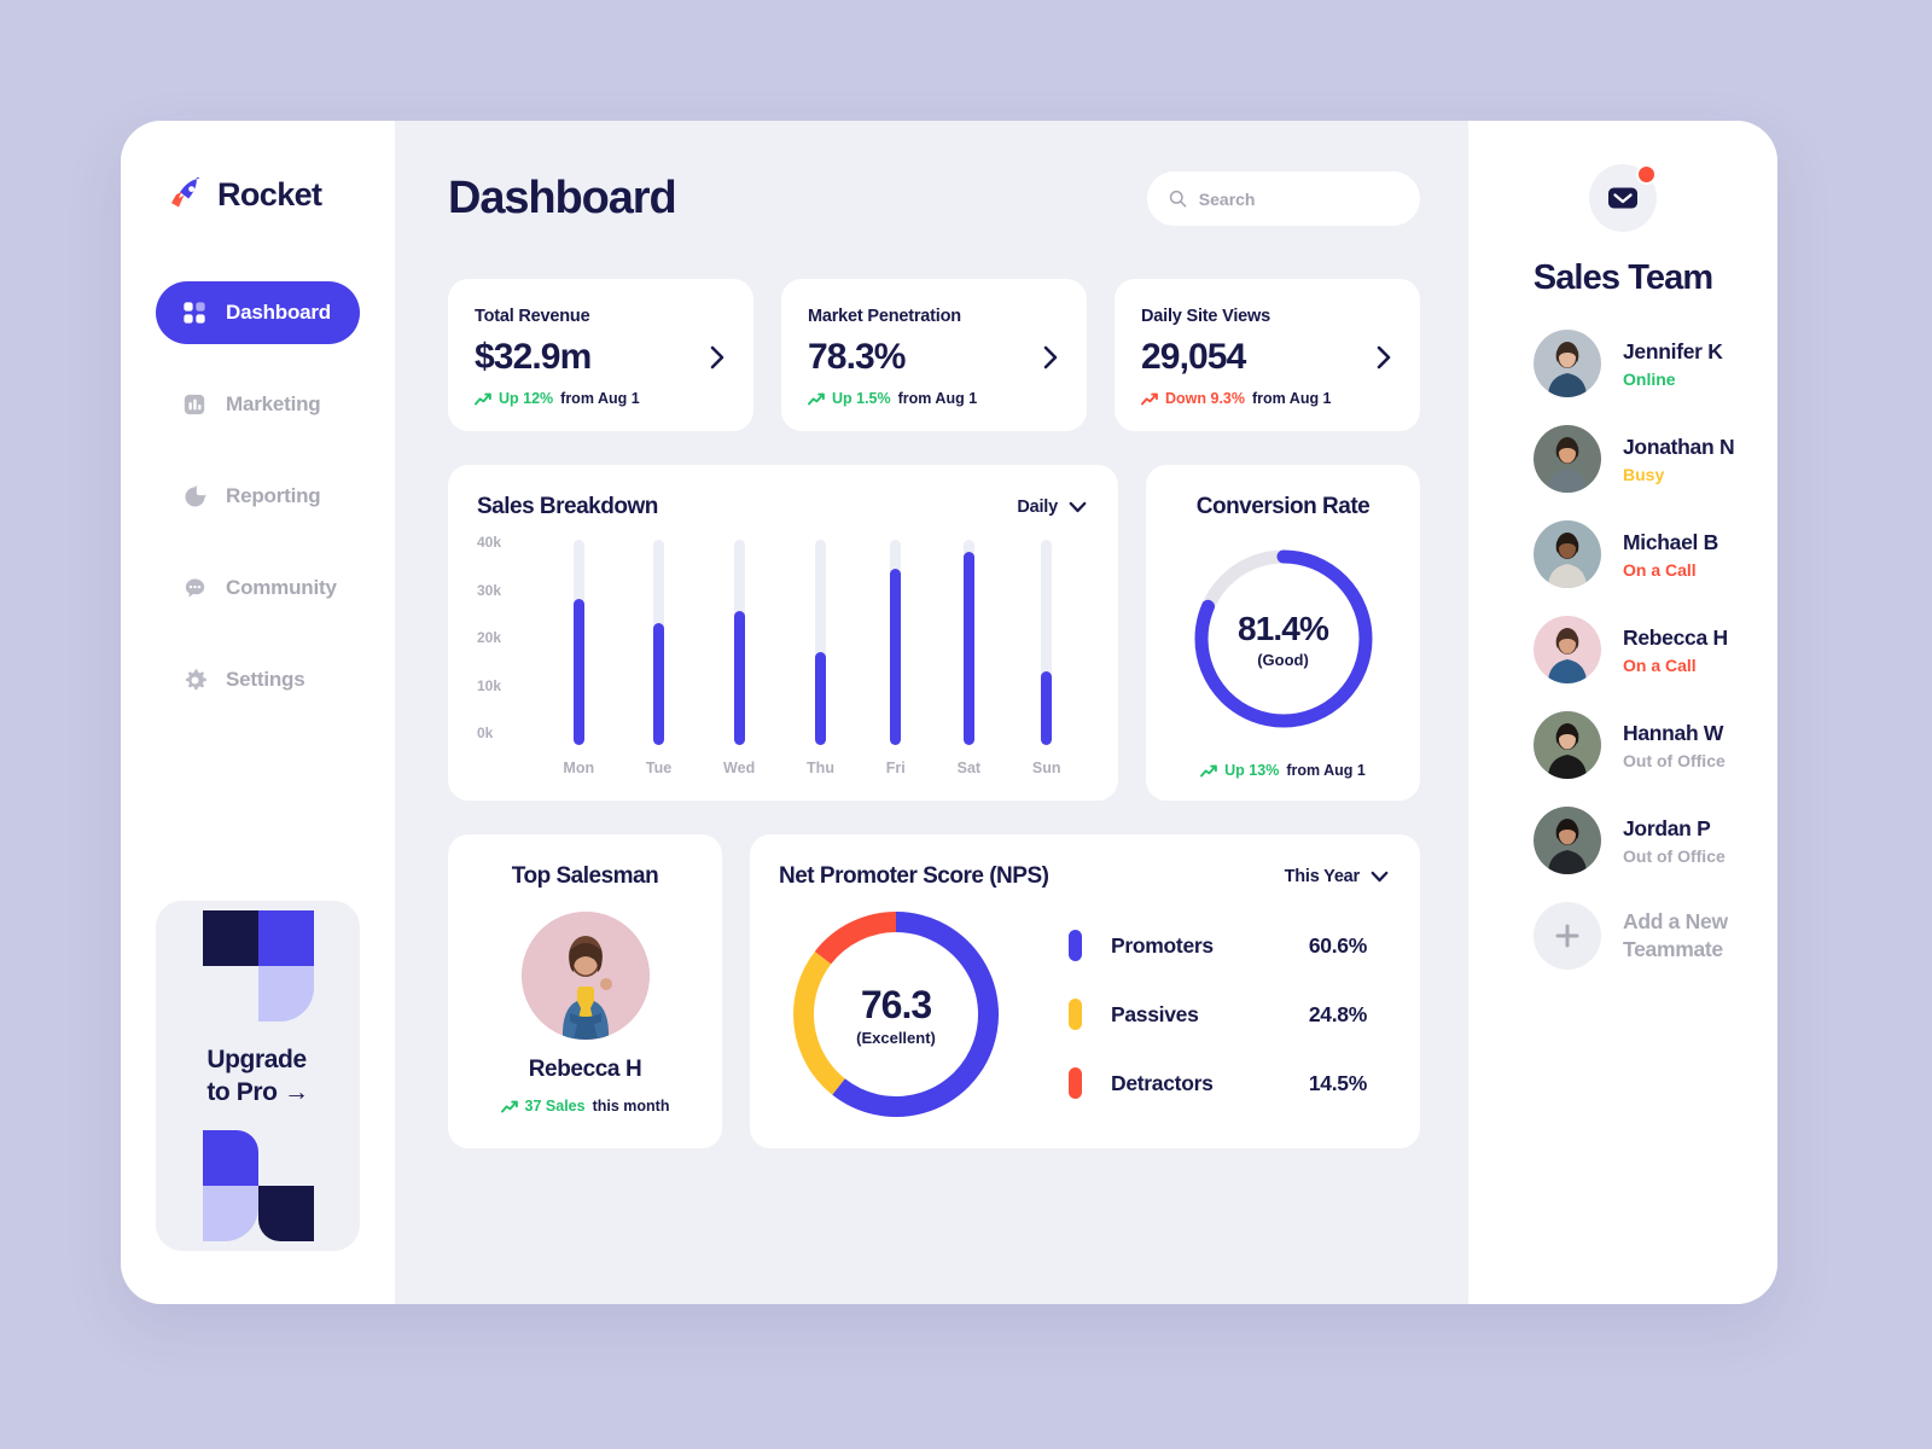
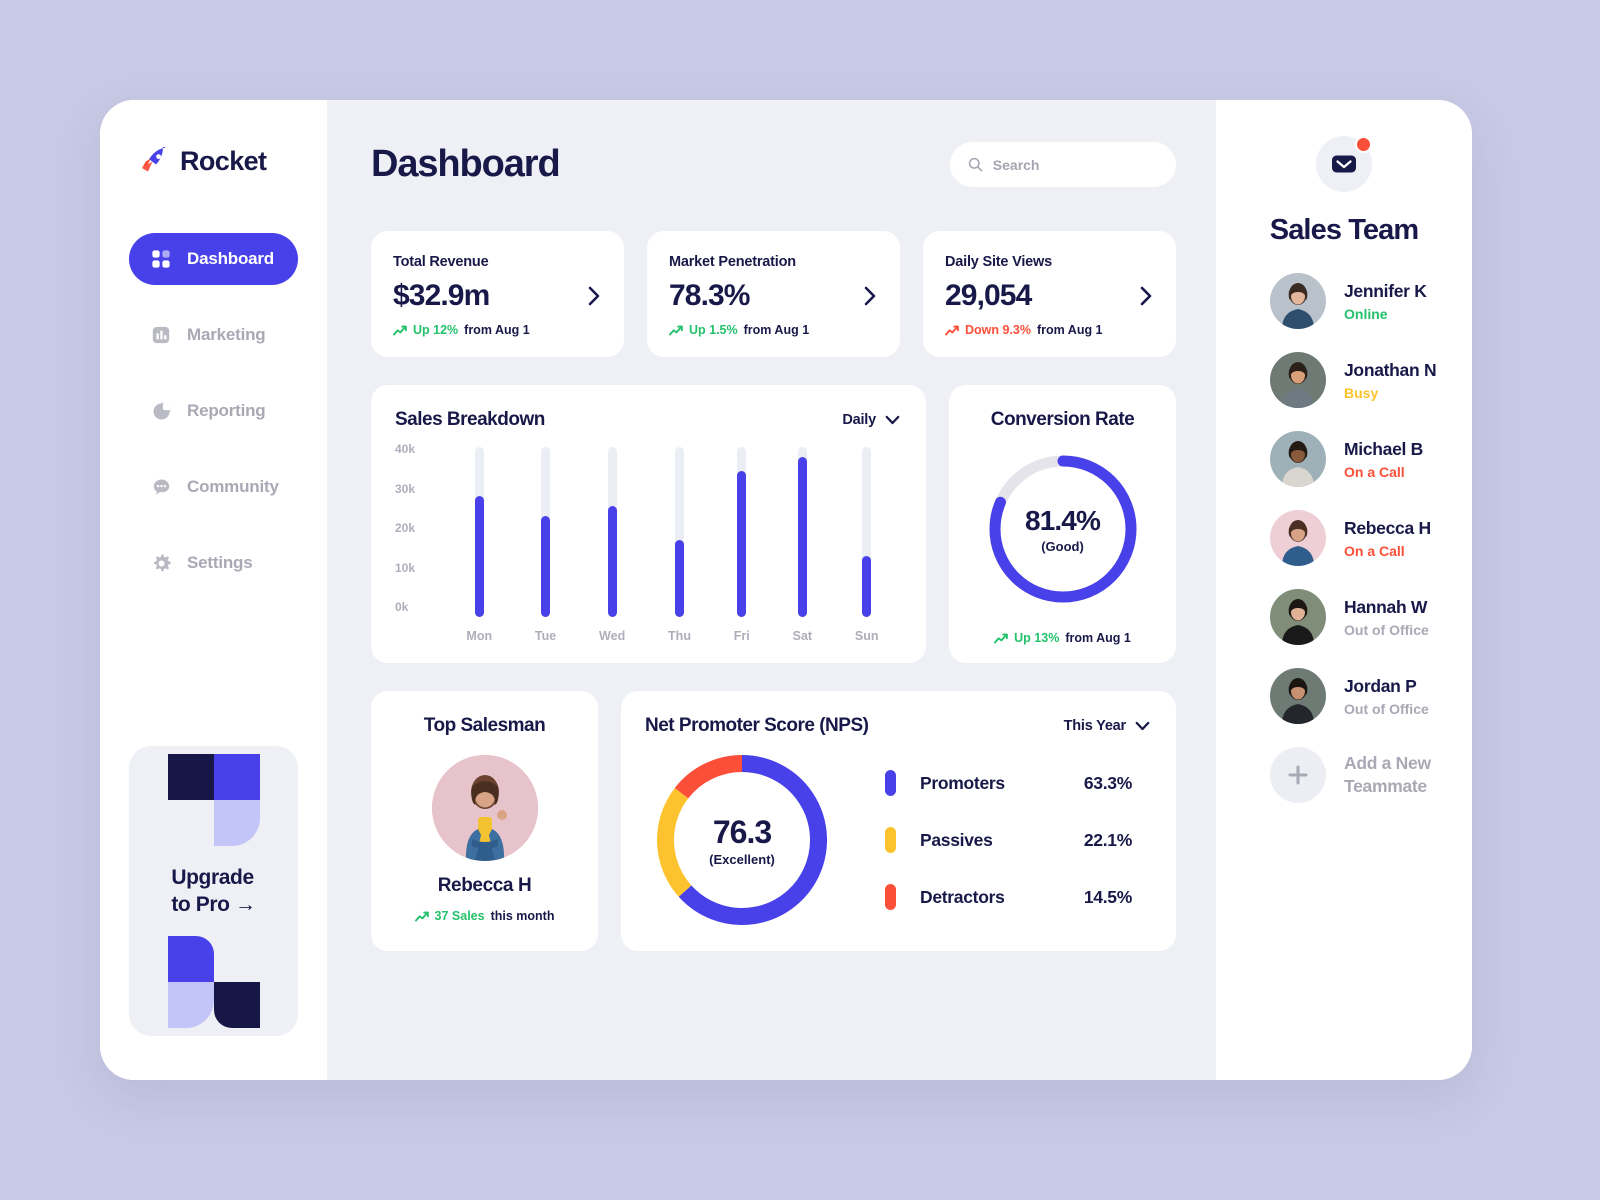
Net Promoter Score (NPS)/Promoters: 60.6% -> 63.3%
Net Promoter Score (NPS)/Passives: 24.8% -> 22.1%
